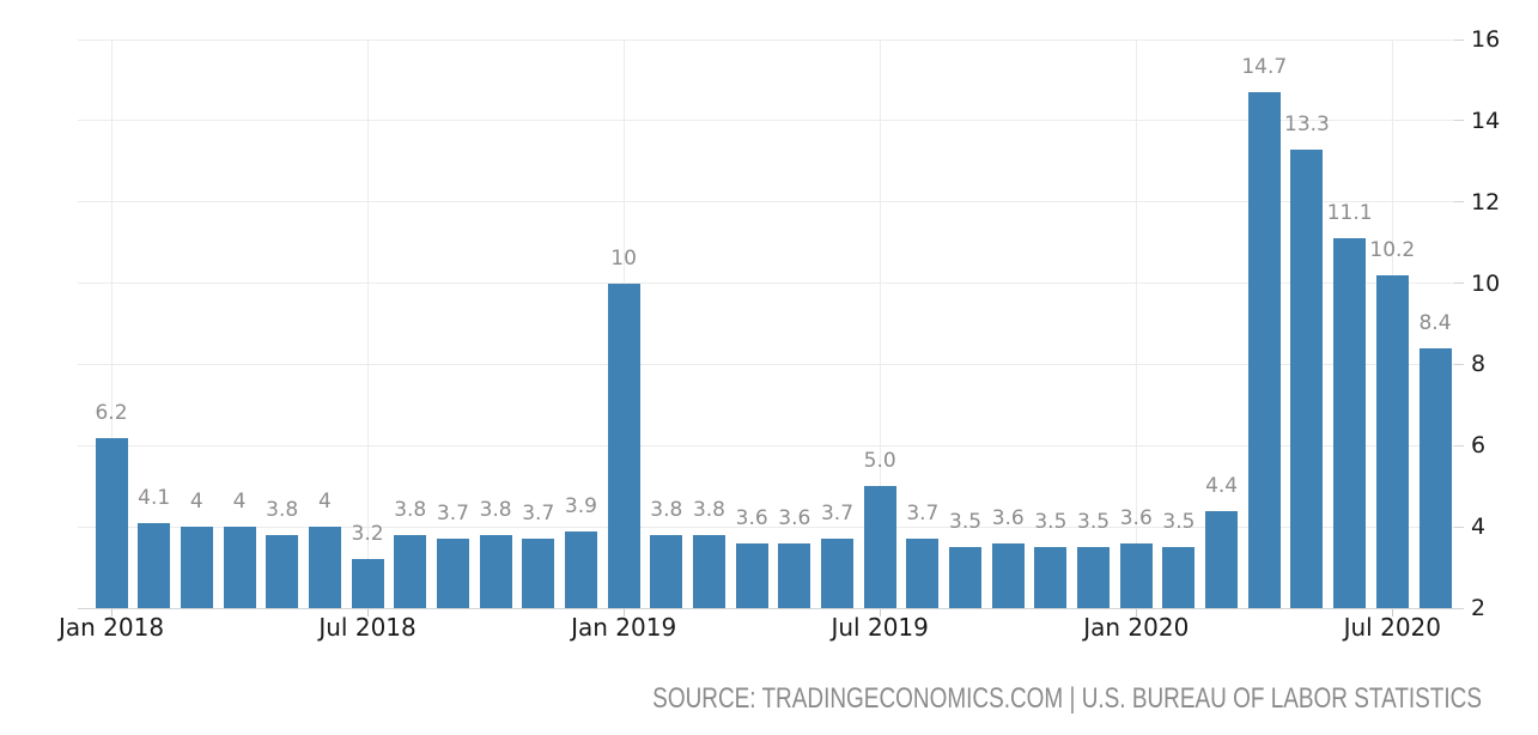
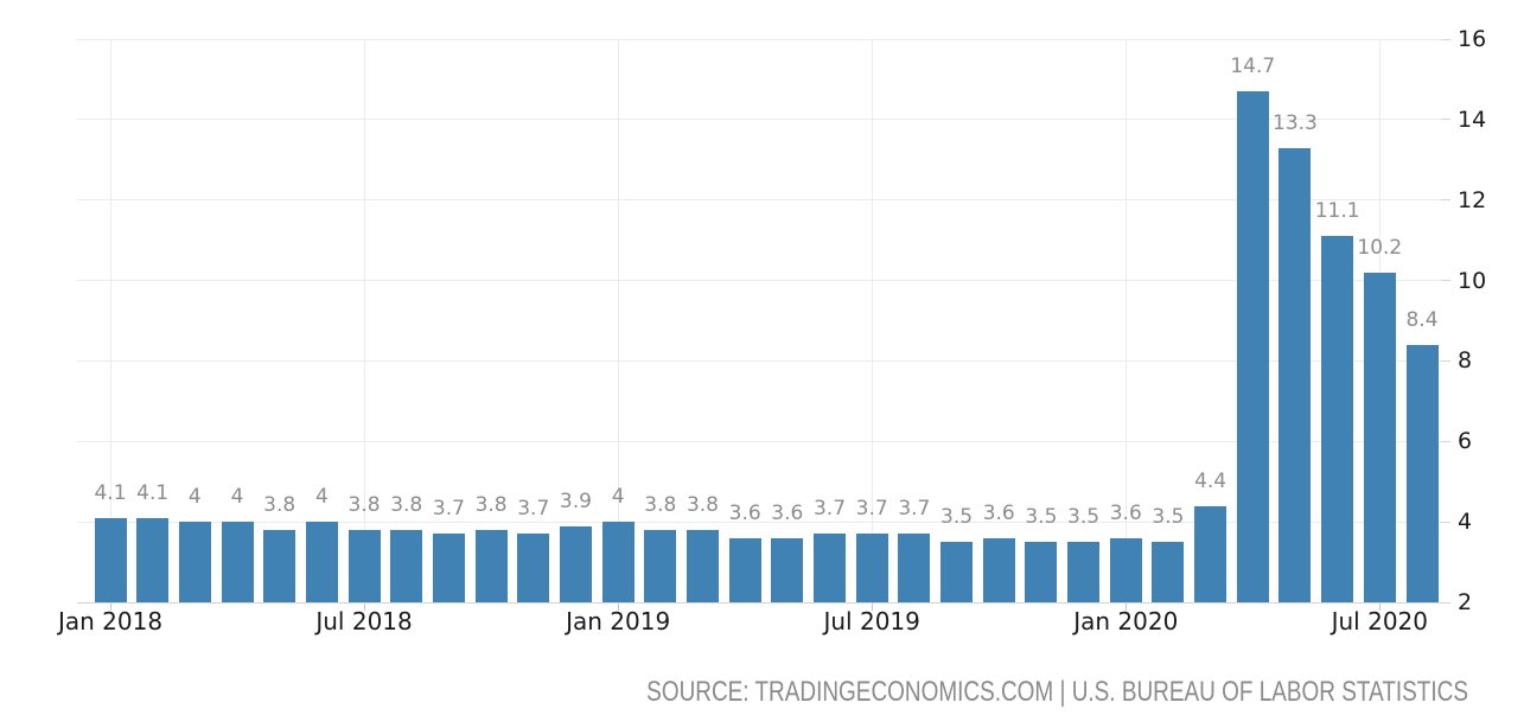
Jan 2018: 6.2 -> 4.1
Jul 2018: 3.2 -> 3.8
Jan 2019: 10 -> 4
Jul 2019: 5.0 -> 3.7
